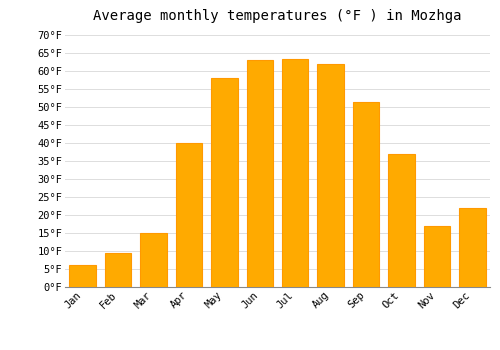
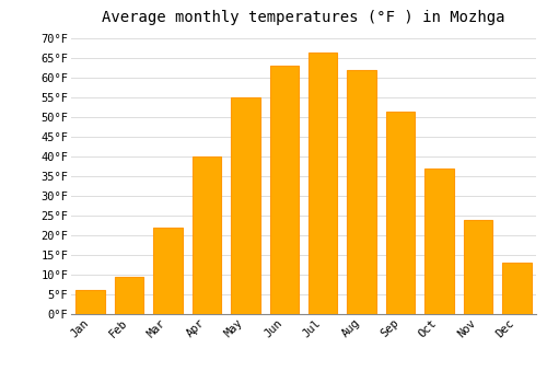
Mar: 15.0°F -> 22.0°F
May: 58.0°F -> 55.0°F
Jul: 63.5°F -> 66.5°F
Nov: 17.0°F -> 24.0°F
Dec: 22.0°F -> 13.0°F
